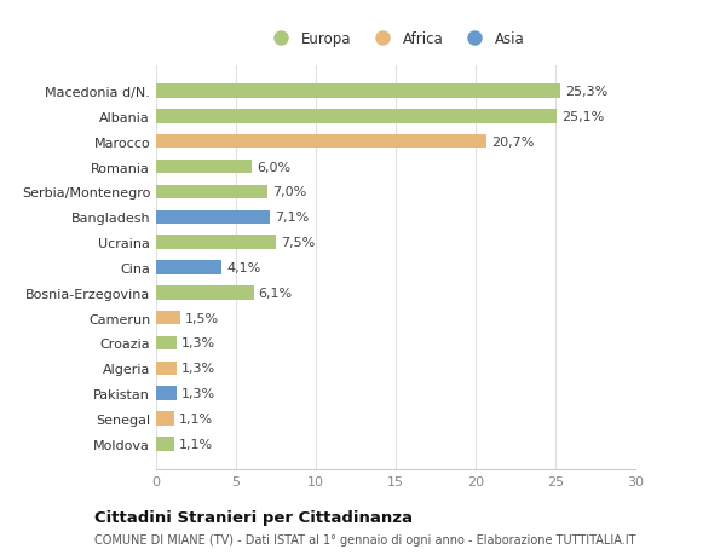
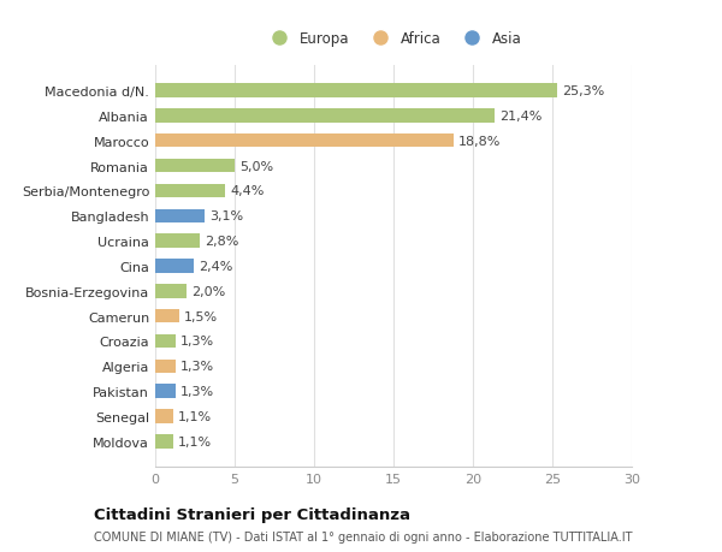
Albania: 25,1% -> 21,4%
Marocco: 20,7% -> 18,8%
Romania: 6,0% -> 5,0%
Serbia/Montenegro: 7,0% -> 4,4%
Bangladesh: 7,1% -> 3,1%
Ucraina: 7,5% -> 2,8%
Cina: 4,1% -> 2,4%
Bosnia-Erzegovina: 6,1% -> 2,0%
